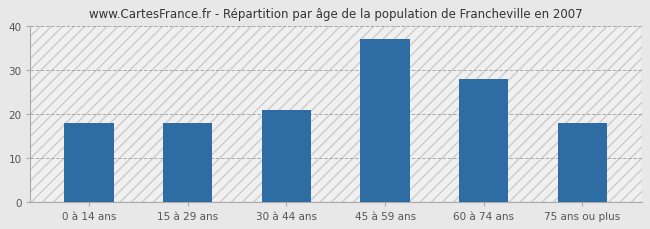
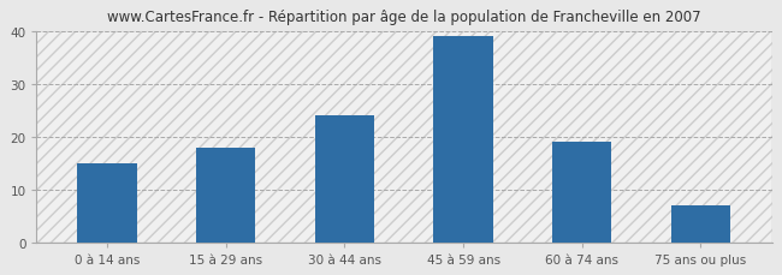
0 à 14 ans: 18 -> 15
30 à 44 ans: 21 -> 24
45 à 59 ans: 37 -> 39
60 à 74 ans: 28 -> 19
75 ans ou plus: 18 -> 7
